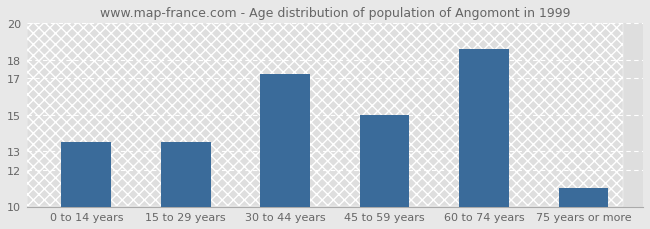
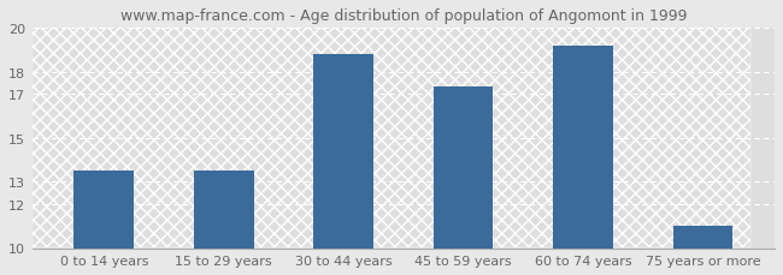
30 to 44 years: 17.2 -> 18.8
45 to 59 years: 15.0 -> 17.3
60 to 74 years: 18.6 -> 19.2
